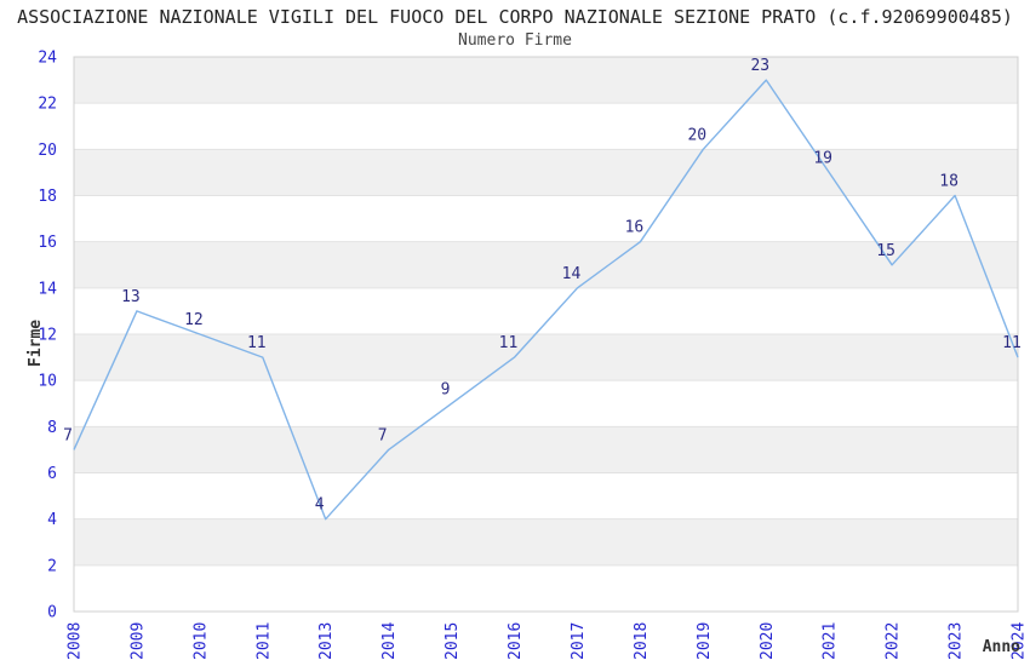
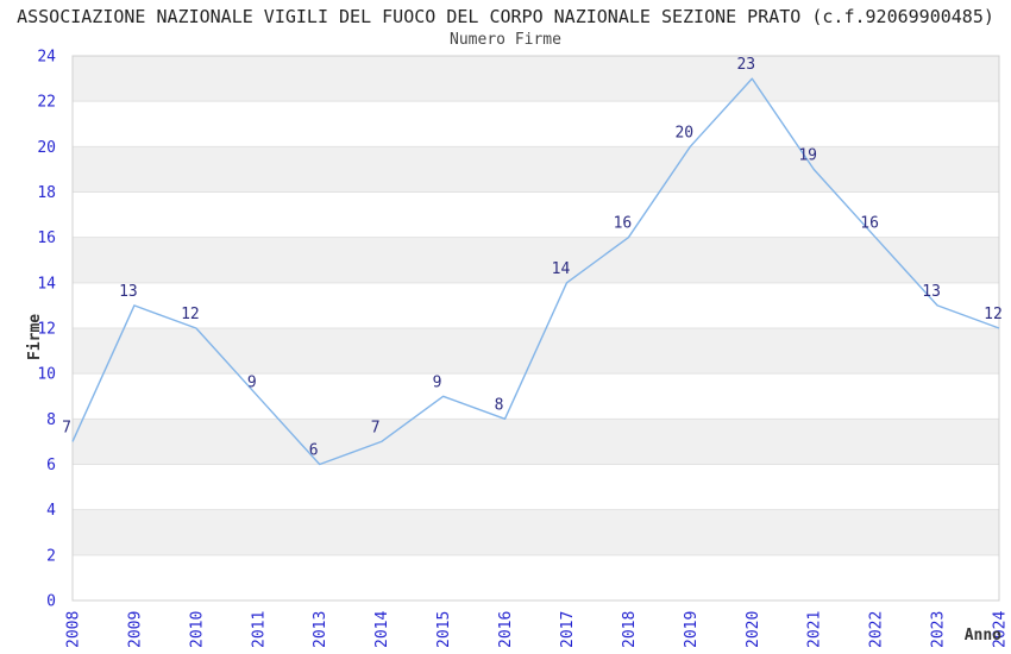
2011: 11 -> 9
2013: 4 -> 6
2016: 11 -> 8
2022: 15 -> 16
2023: 18 -> 13
2024: 11 -> 12
